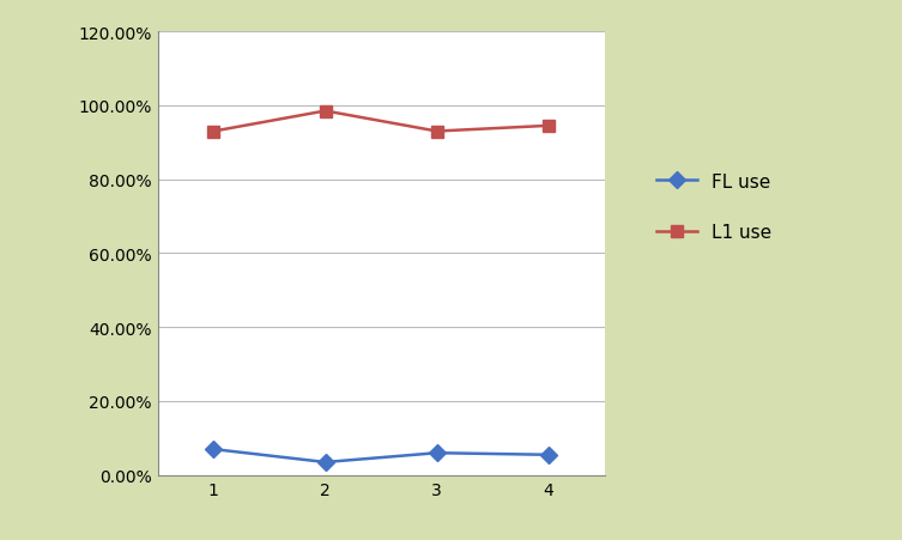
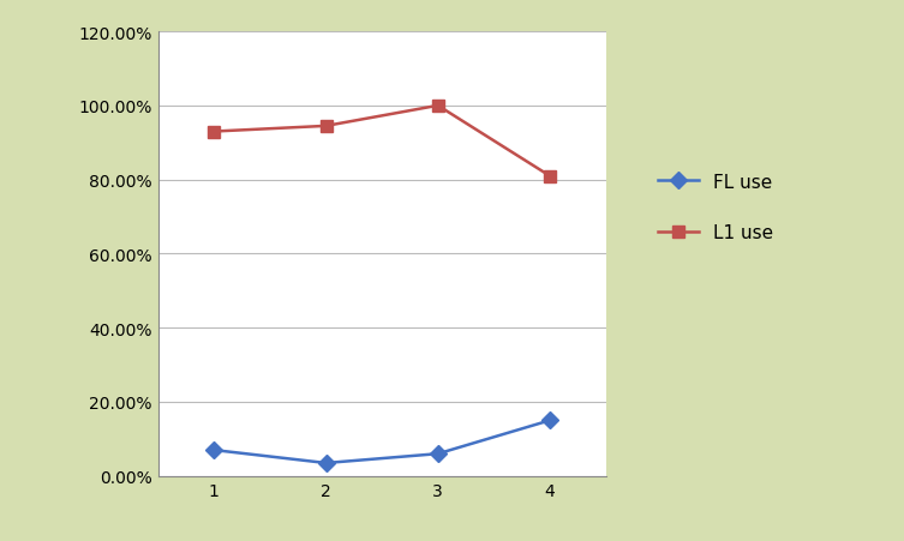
L1 use/2: 98.5% -> 94.5%
L1 use/3: 93.0% -> 100.0%
FL use/4: 5.5% -> 15.0%
L1 use/4: 94.5% -> 81.0%
